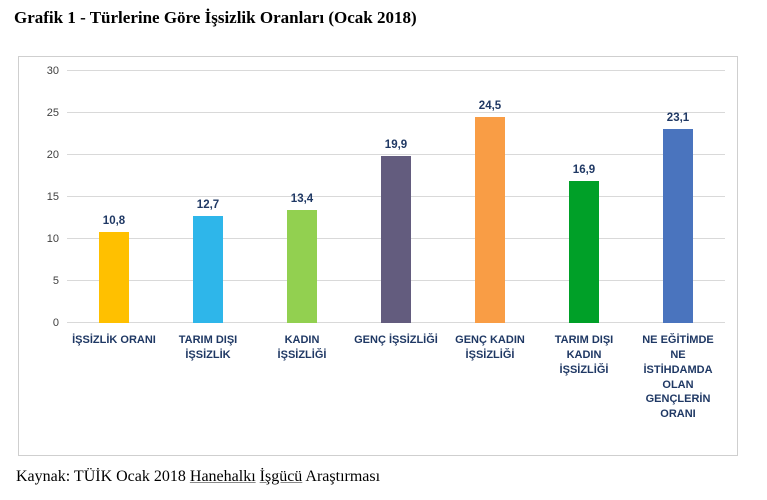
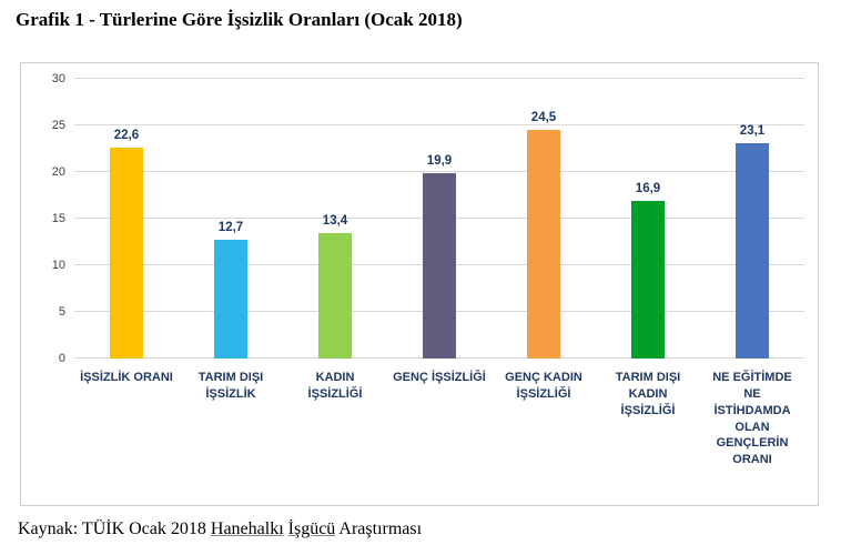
İŞSİZLİK ORANI: 10,8 -> 22,6
